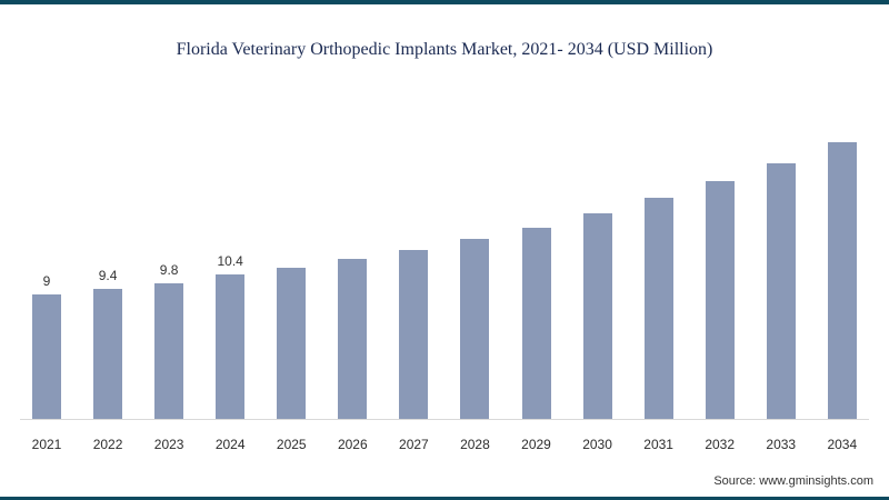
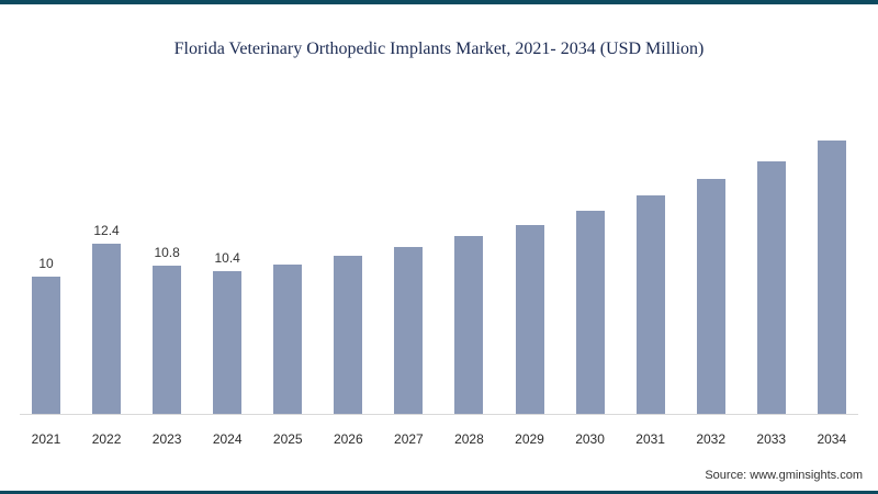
2021: 9 -> 10
2022: 9.4 -> 12.4
2023: 9.8 -> 10.8
